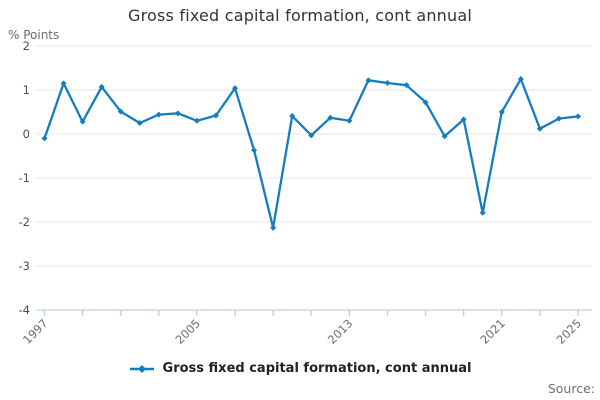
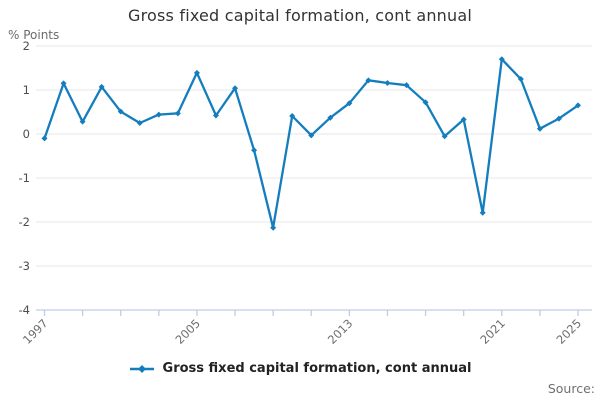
2005: 0.3 -> 1.4
2013: 0.3 -> 0.7
2021: 0.5 -> 1.7
2025: 0.4 -> 0.7
